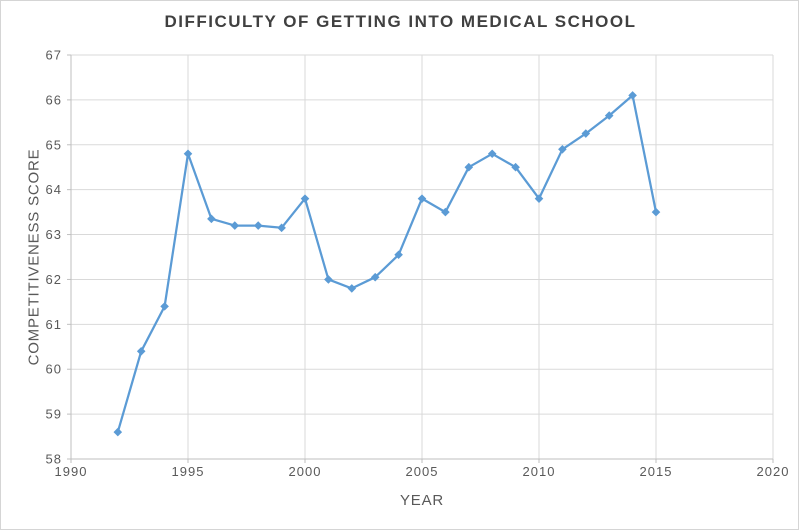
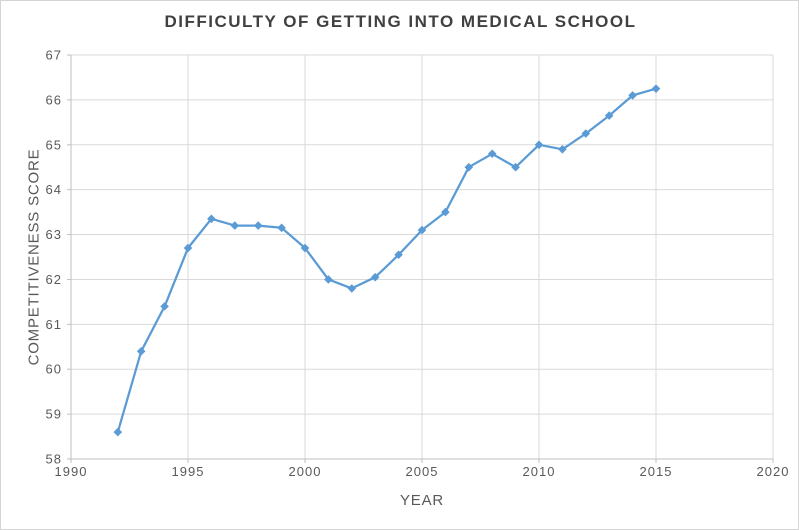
1995: 64.8 -> 62.7
2000: 63.8 -> 62.7
2005: 63.8 -> 63.1
2010: 63.8 -> 65.0
2015: 63.5 -> 66.2
